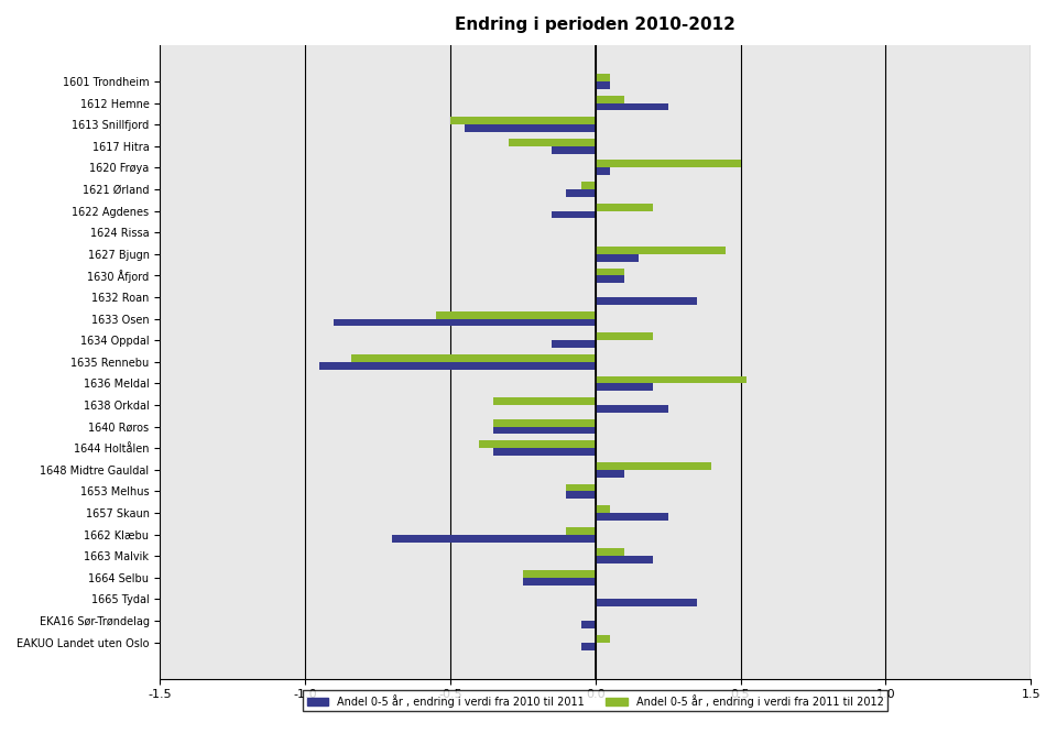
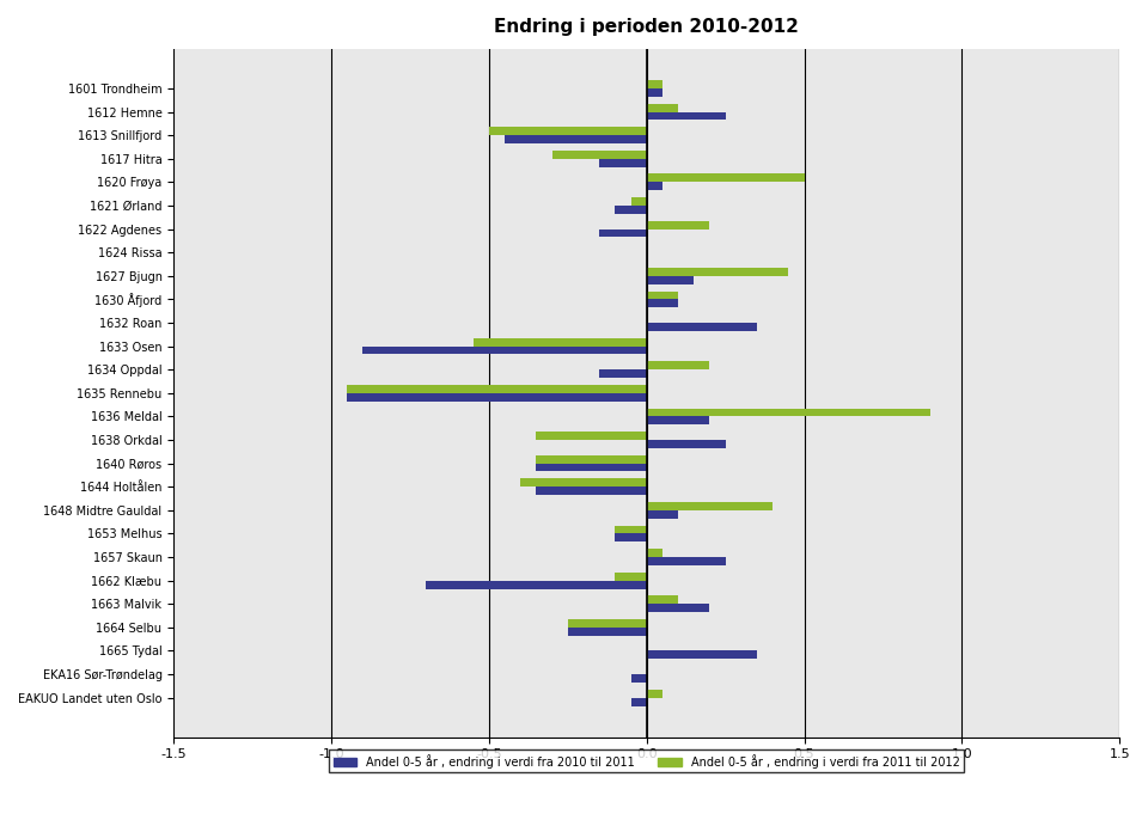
Andel 0-5 år , endring i verdi fra 2011 til 2012/1635 Rennebu: -0.84 -> -0.95
Andel 0-5 år , endring i verdi fra 2011 til 2012/1636 Meldal: 0.52 -> 0.90
